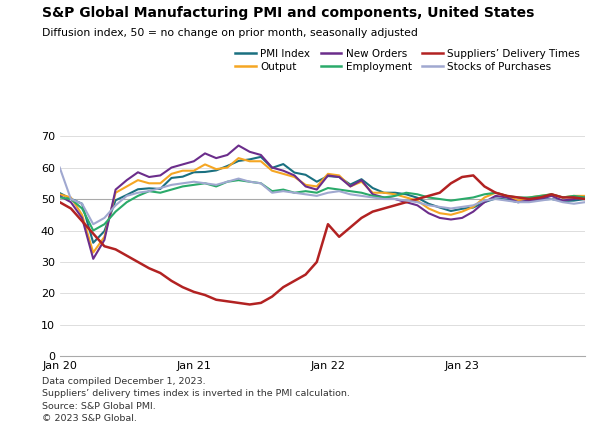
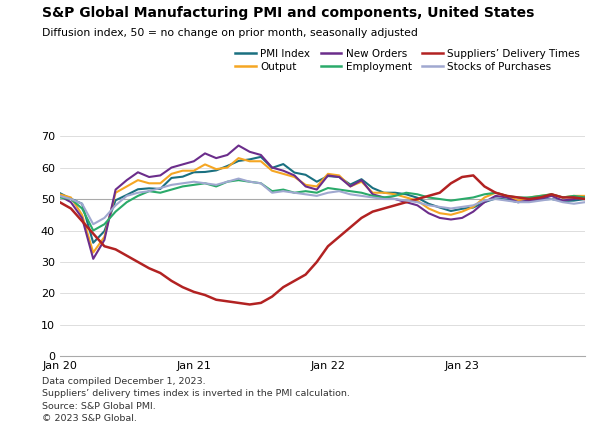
Stocks of Purchases/Jan 20: 60.0 -> 51.0
Suppliers’ Delivery Times/Jan 22: 42.0 -> 35.0
